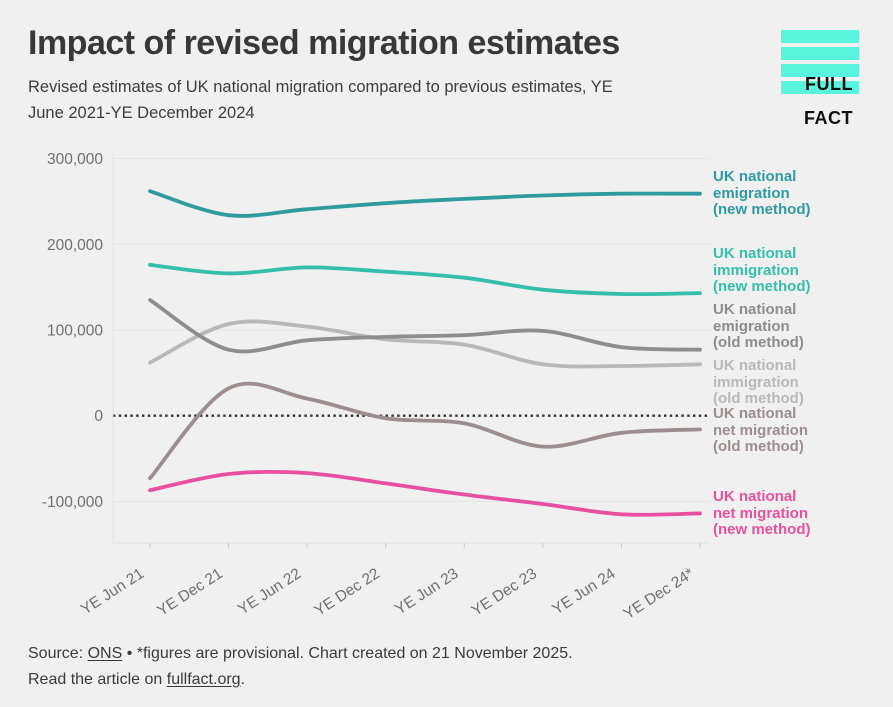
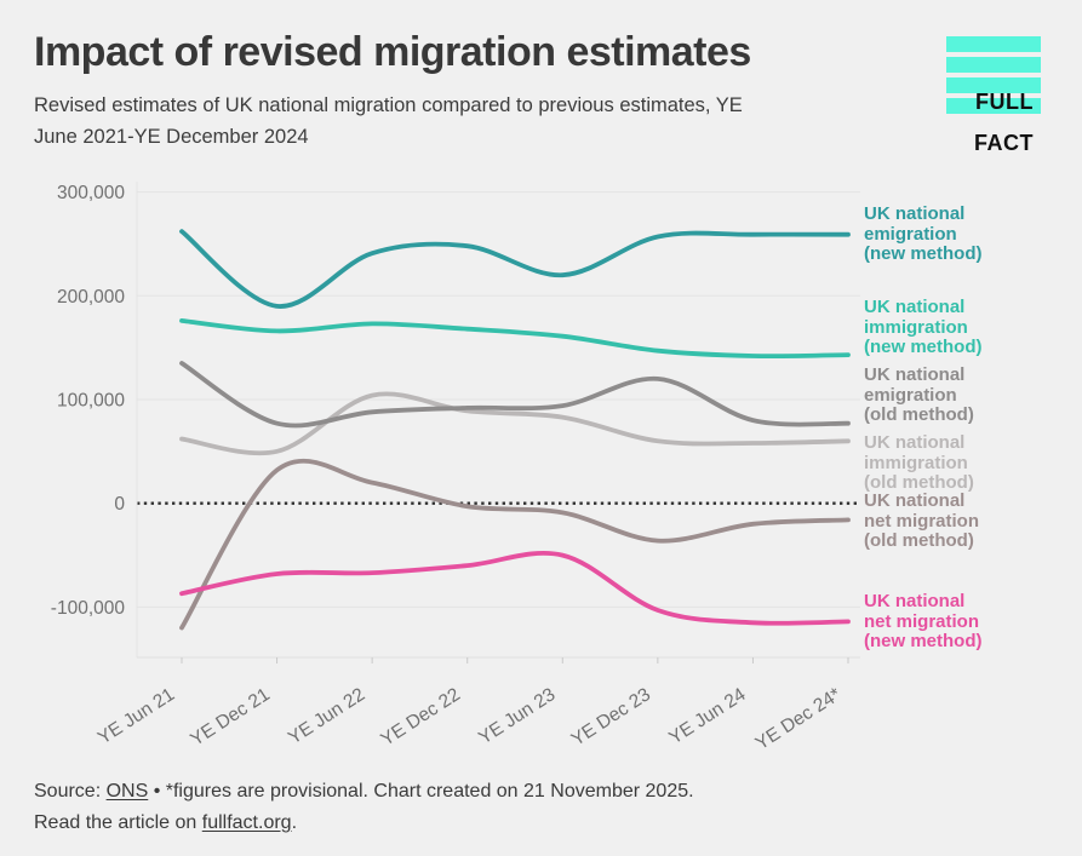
UK national net migration (old method)/YE Jun 21: -70000 -> -120000
UK national emigration (new method)/YE Dec 21: 230000 -> 190000
UK national immigration (old method)/YE Dec 21: 110000 -> 50000
UK national net migration (new method)/YE Dec 22: -80000 -> -60000
UK national emigration (new method)/YE Jun 23: 250000 -> 220000
UK national net migration (new method)/YE Jun 23: -90000 -> -50000
UK national emigration (old method)/YE Dec 23: 100000 -> 120000
